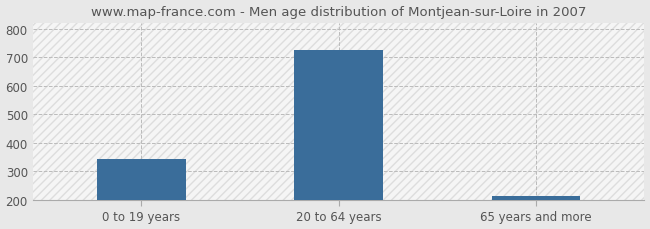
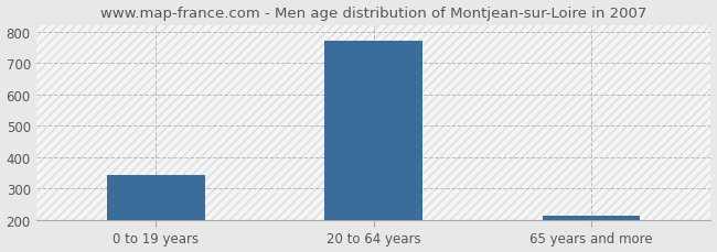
20 to 64 years: 725 -> 769
